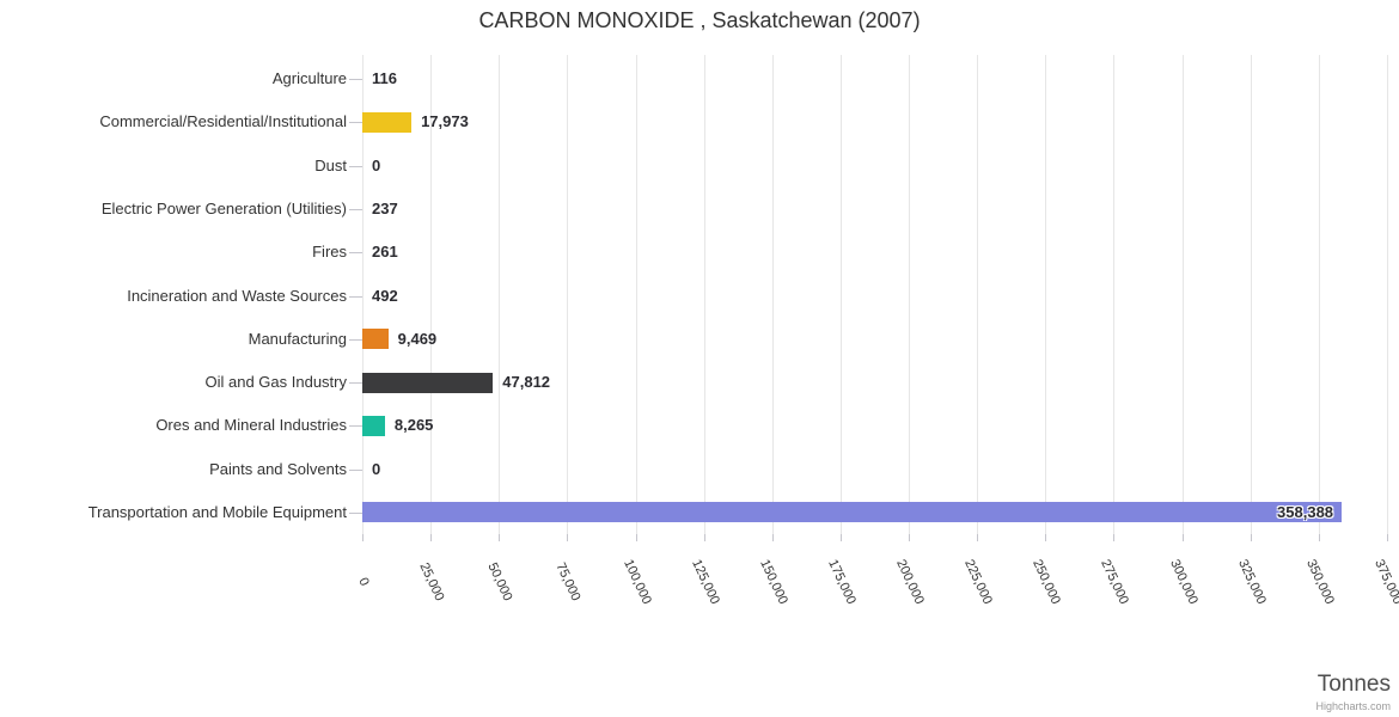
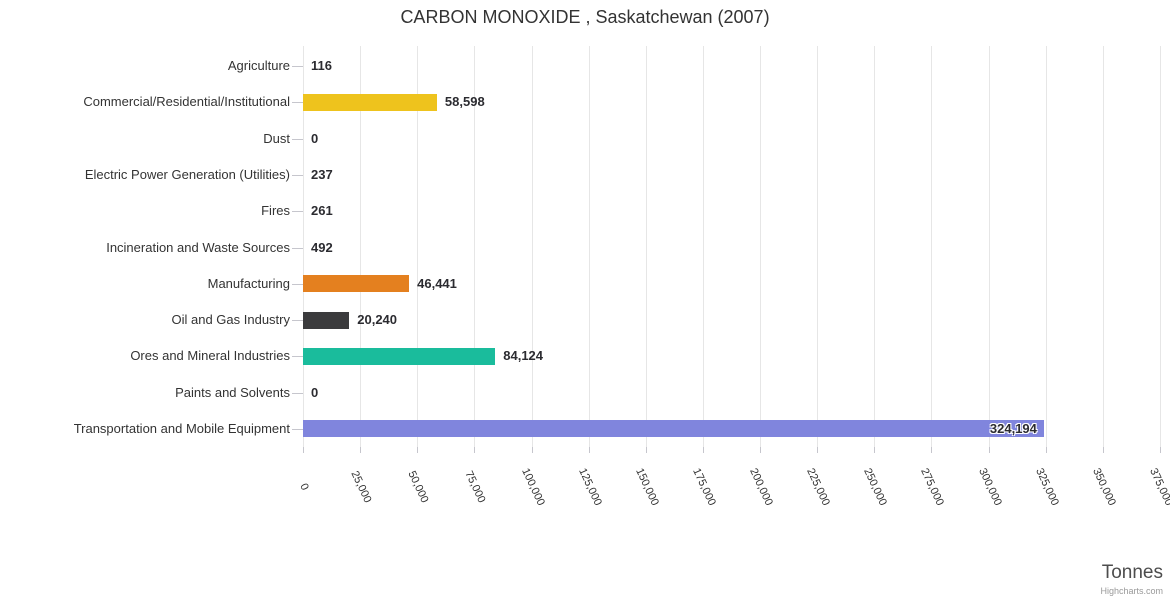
Commercial/Residential/Institutional: 17,973 -> 58,598
Manufacturing: 9,469 -> 46,441
Oil and Gas Industry: 47,812 -> 20,240
Ores and Mineral Industries: 8,265 -> 84,124
Transportation and Mobile Equipment: 358,388 -> 324,194
